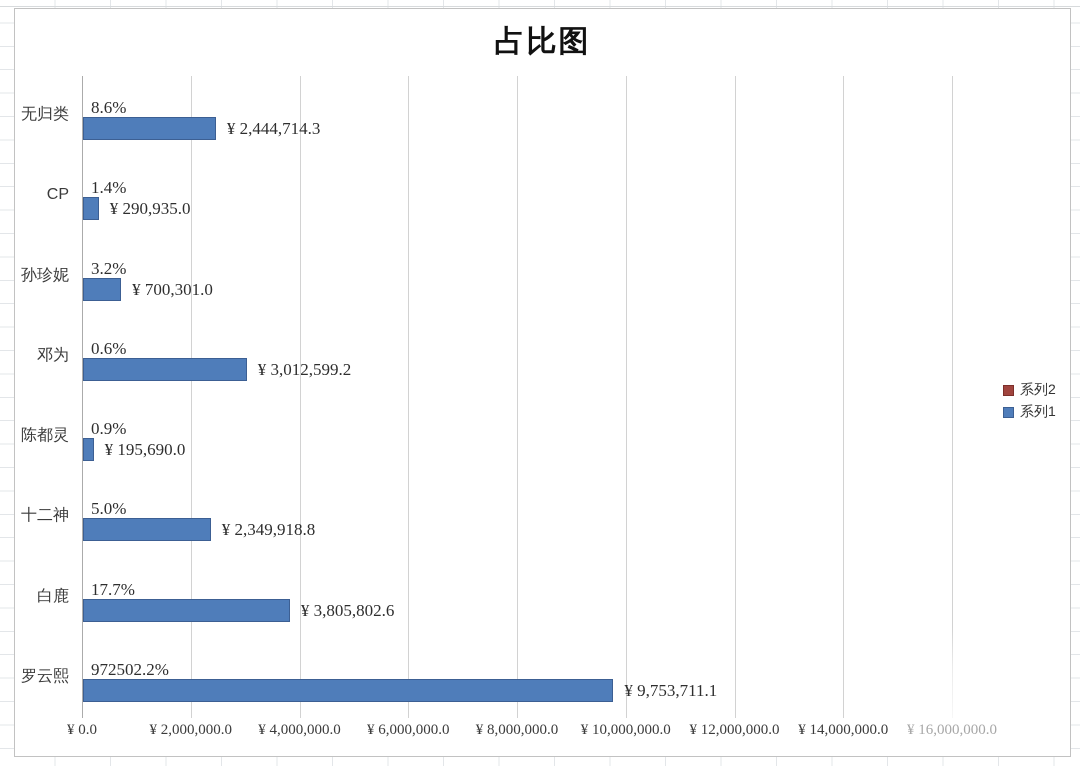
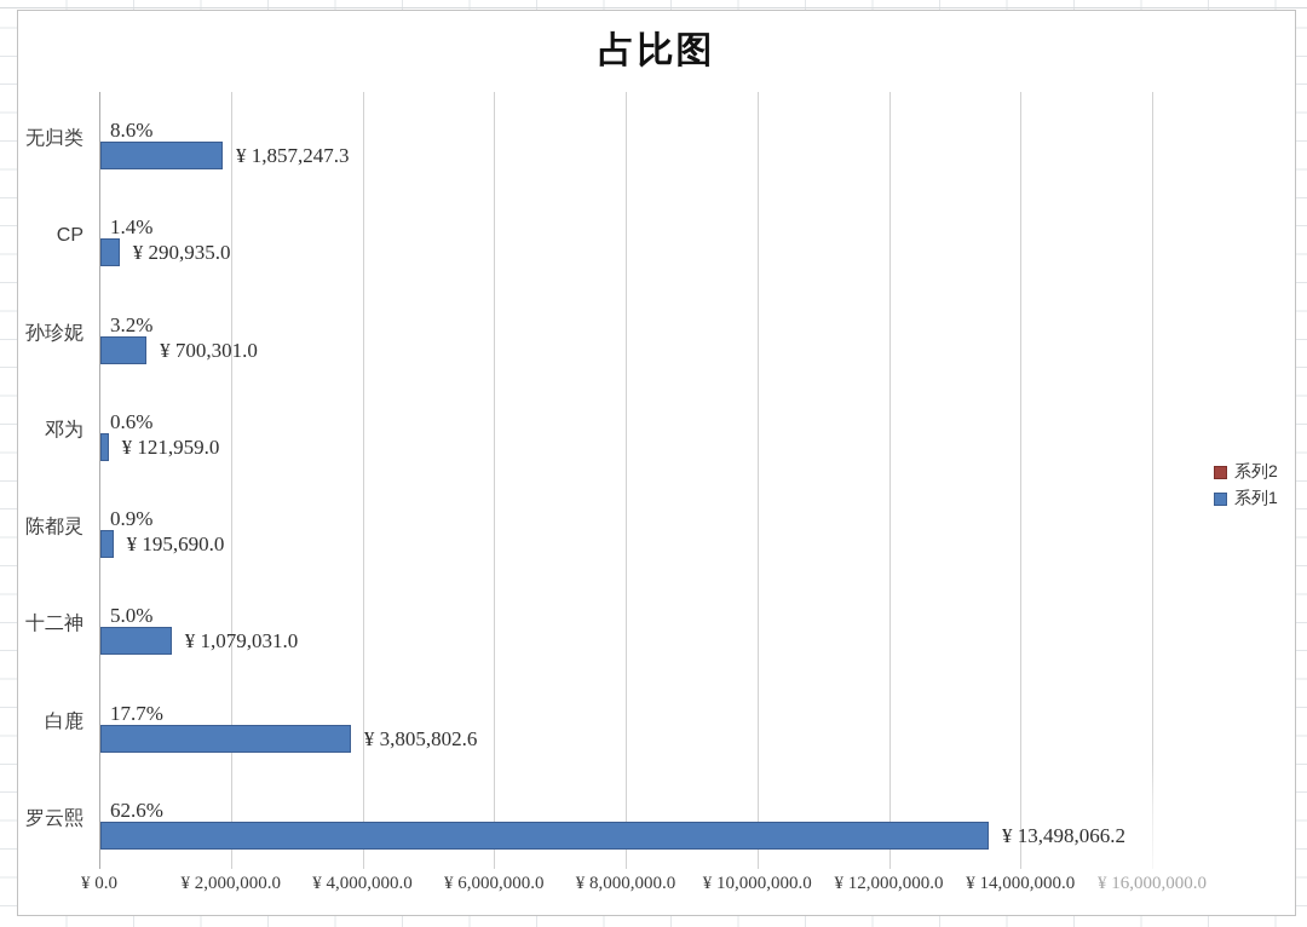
系列1/无归类: 2,444,714.3 -> 1,857,247.3
系列1/邓为: 3,012,599.2 -> 121,959.0
系列1/十二神: 2,349,918.8 -> 1,079,031.0
系列1/罗云熙: 9,753,711.1 -> 13,498,066.2
系列2/罗云熙: 972502.2% -> 62.6%
